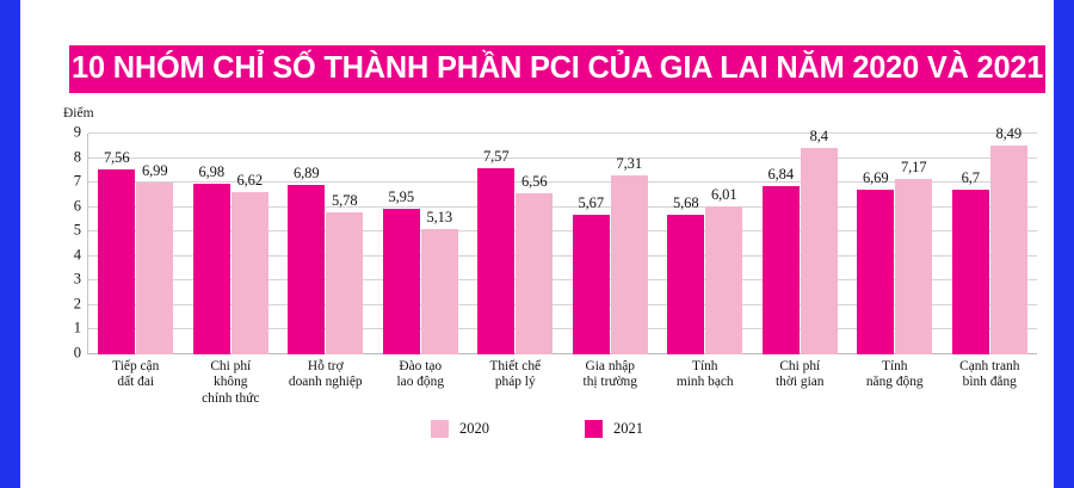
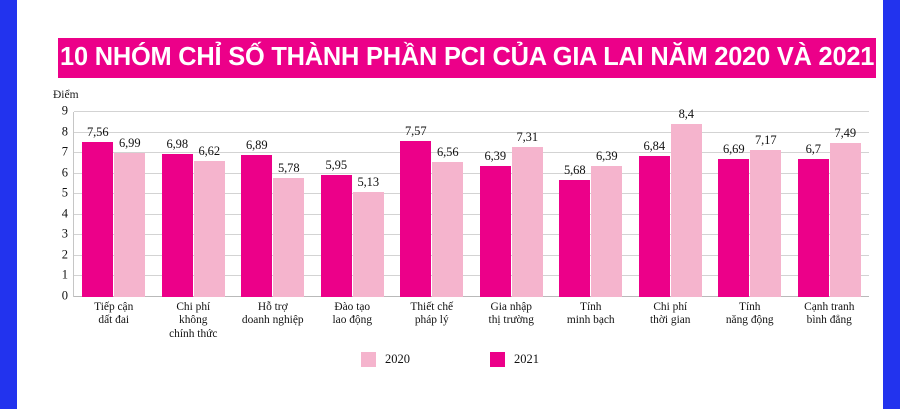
2021/Gia nhập thị trường: 5,67 -> 6,39
2020/Tính minh bạch: 6,01 -> 6,39
2020/Cạnh tranh bình đẳng: 8,49 -> 7,49
